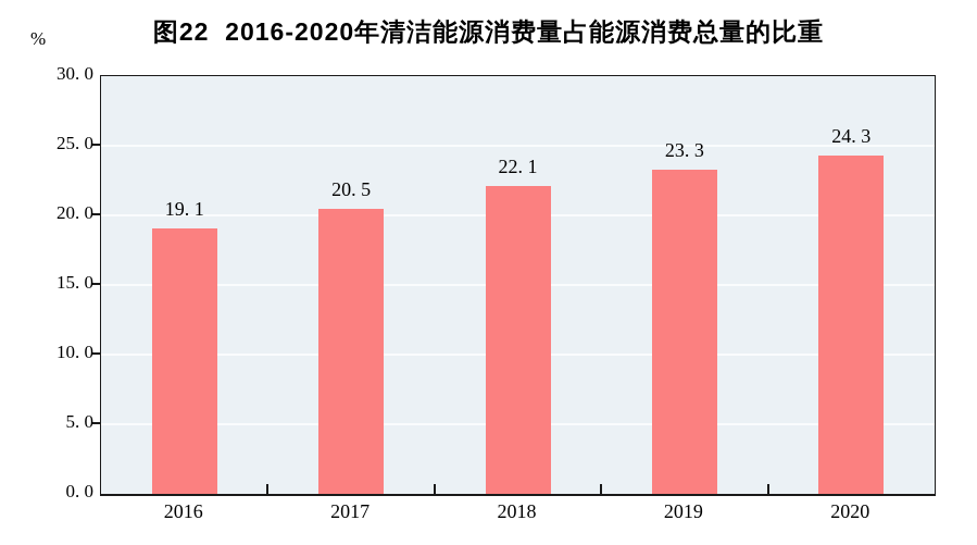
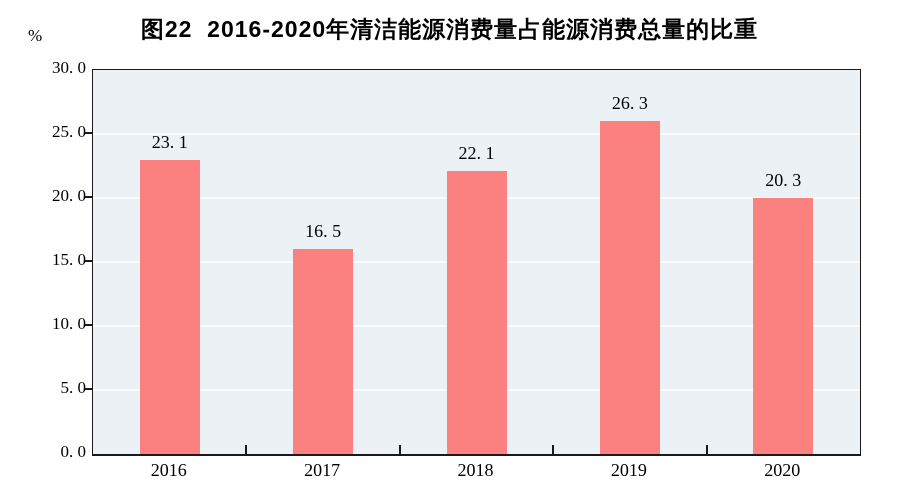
2016: 19 -> 23
2017: 20 -> 16
2019: 23 -> 26
2020: 24 -> 20
